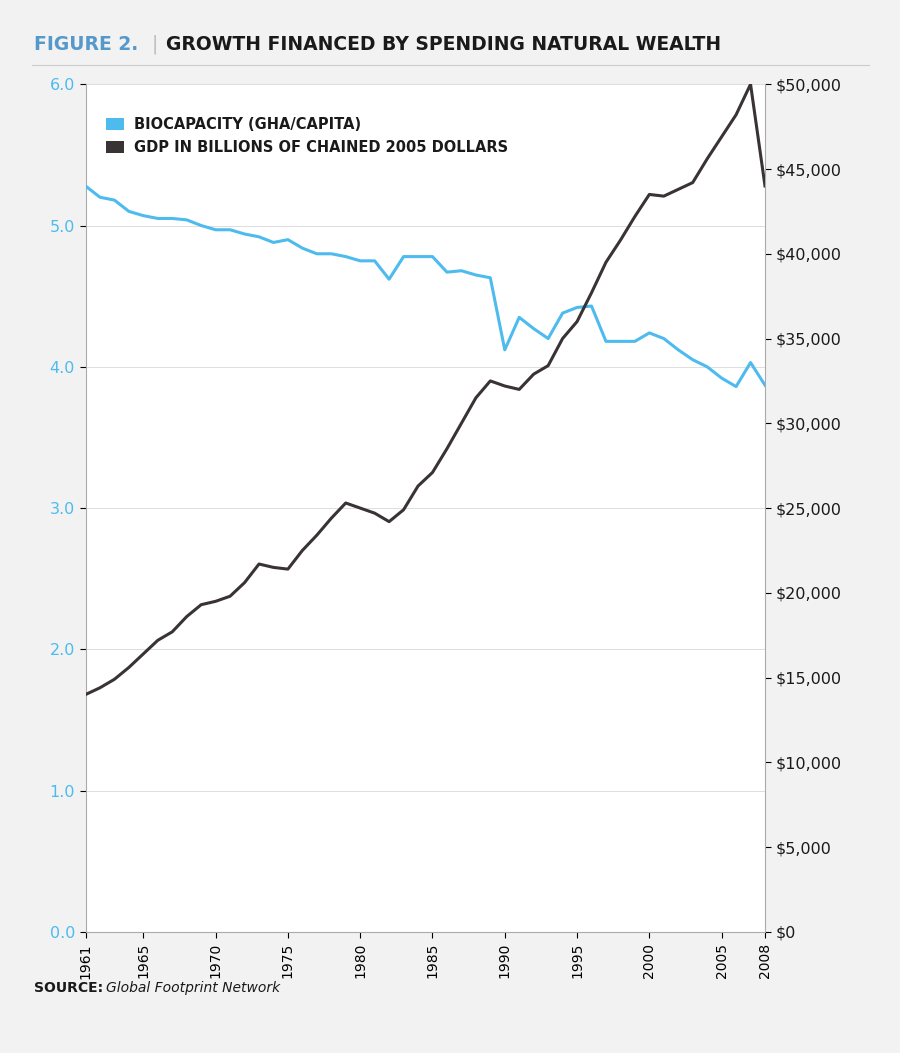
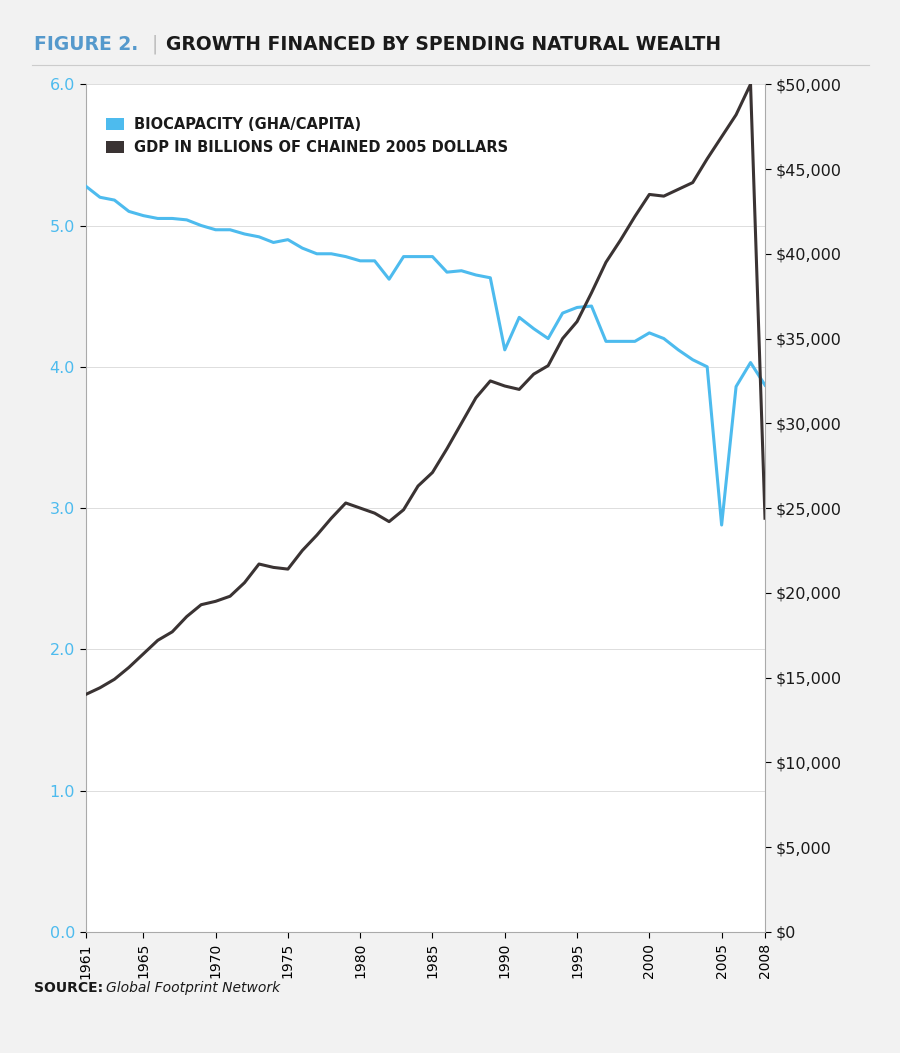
BIOCAPACITY (GHA/CAPITA)/2005: 3.92 -> 2.88
GDP IN BILLIONS OF CHAINED 2005 DOLLARS/2008: $44,000 -> $24,400
